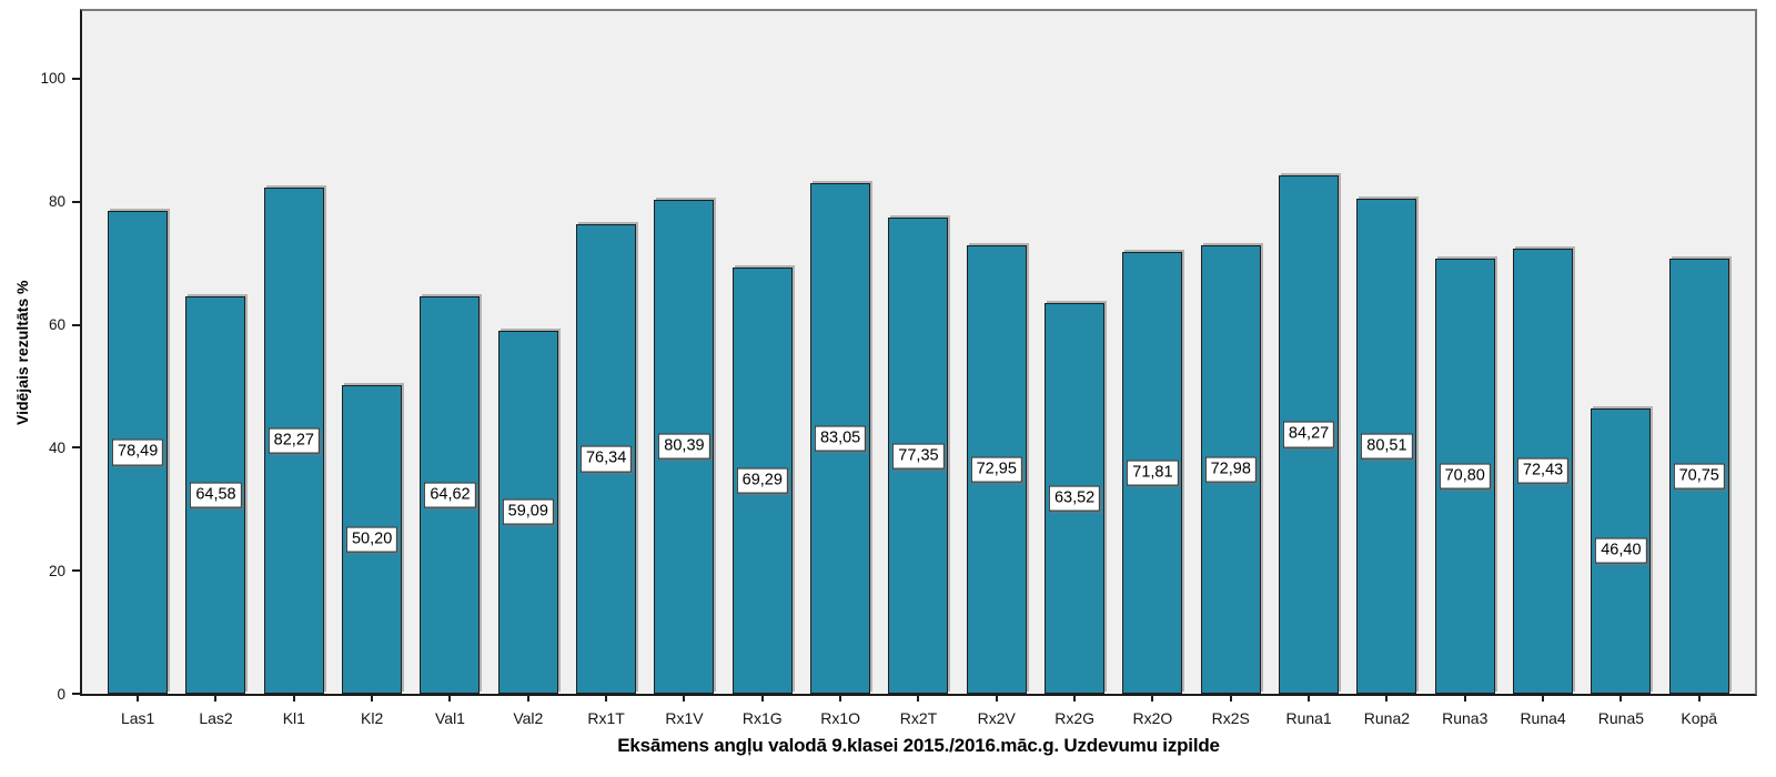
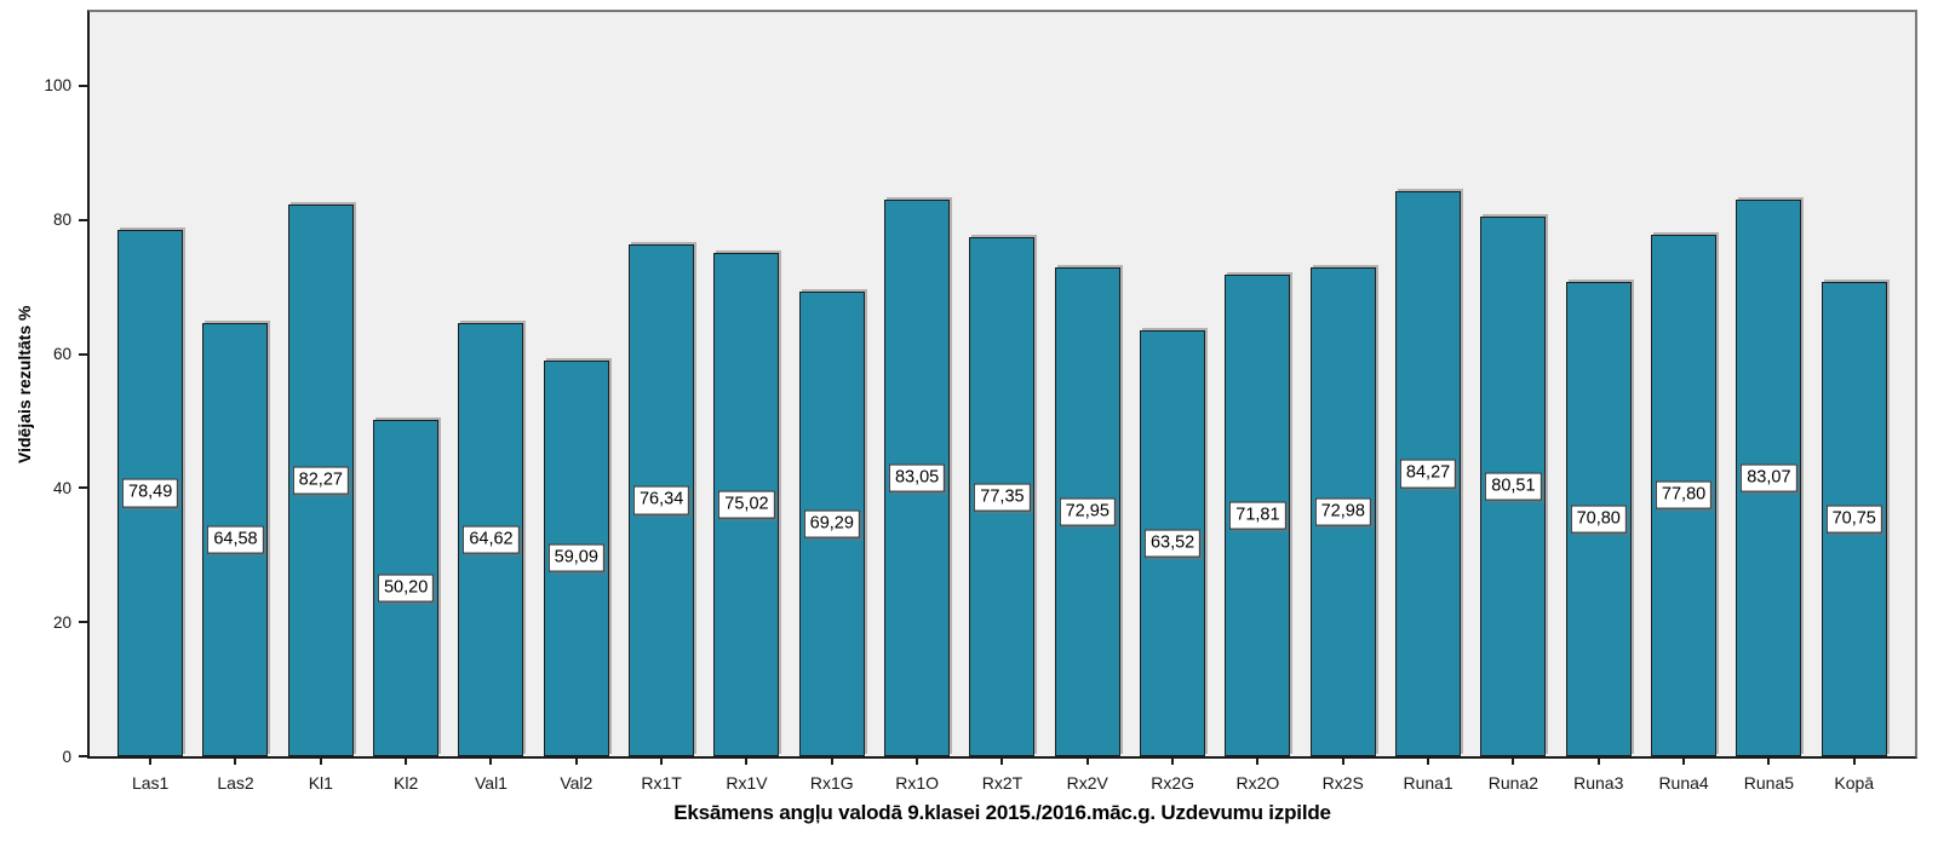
Rx1V: 80,39 -> 75,02
Runa4: 72,43 -> 77,80
Runa5: 46,40 -> 83,07
